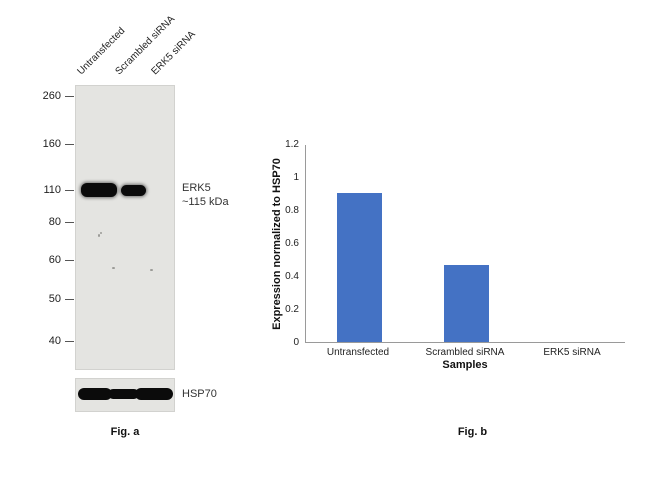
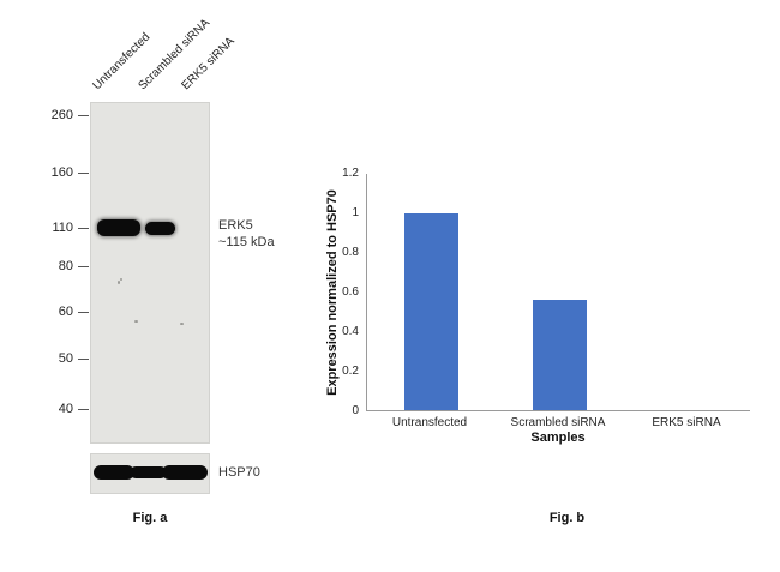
Untransfected: 0.91 -> 1.00
Scrambled siRNA: 0.47 -> 0.56
